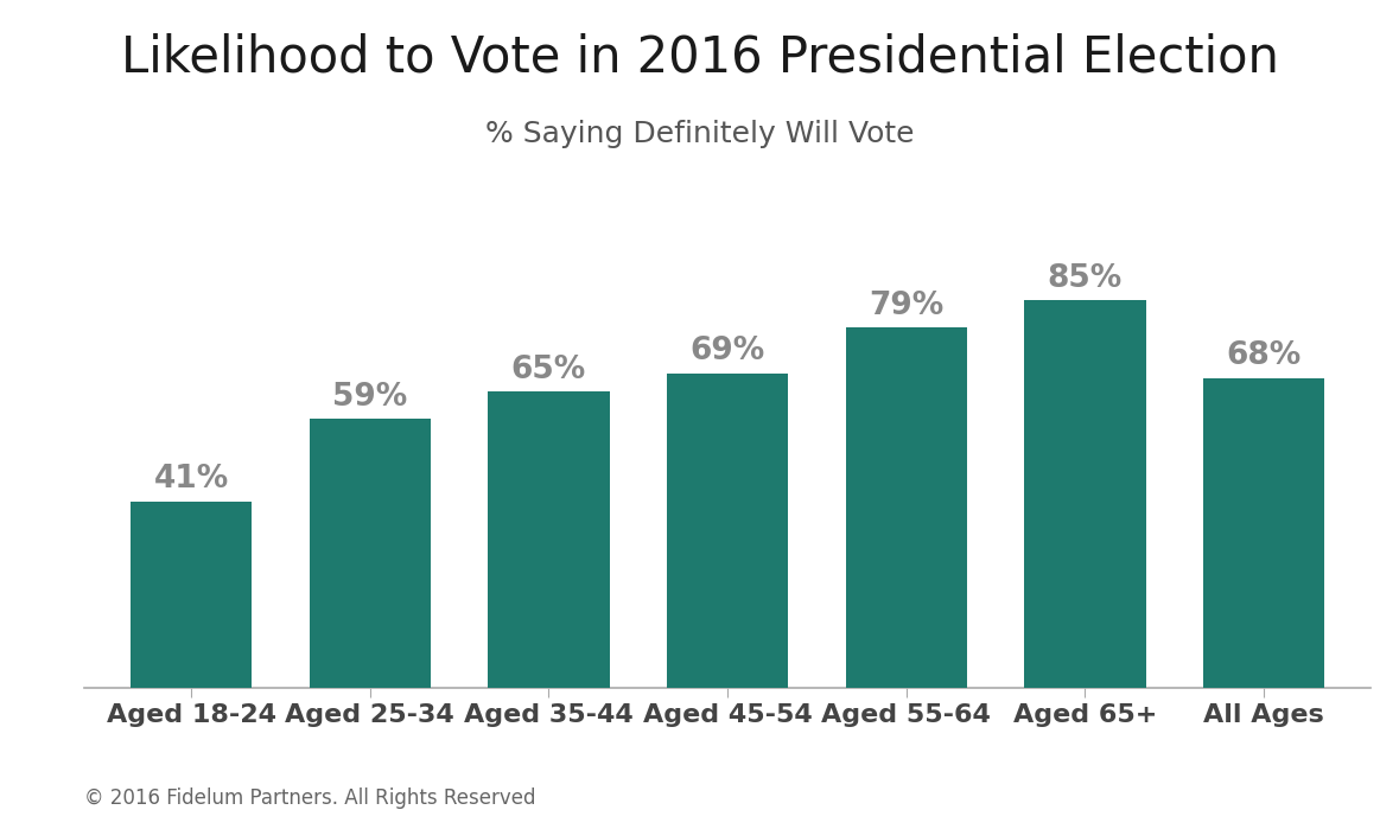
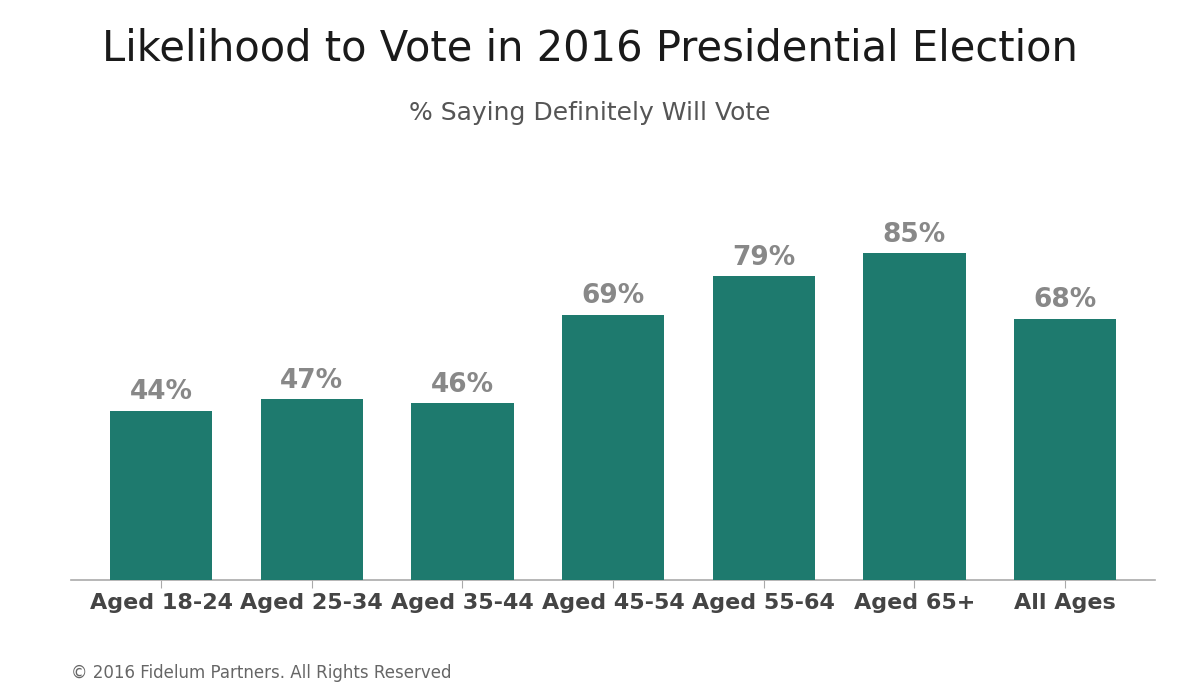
Aged 18-24: 41% -> 44%
Aged 25-34: 59% -> 47%
Aged 35-44: 65% -> 46%
